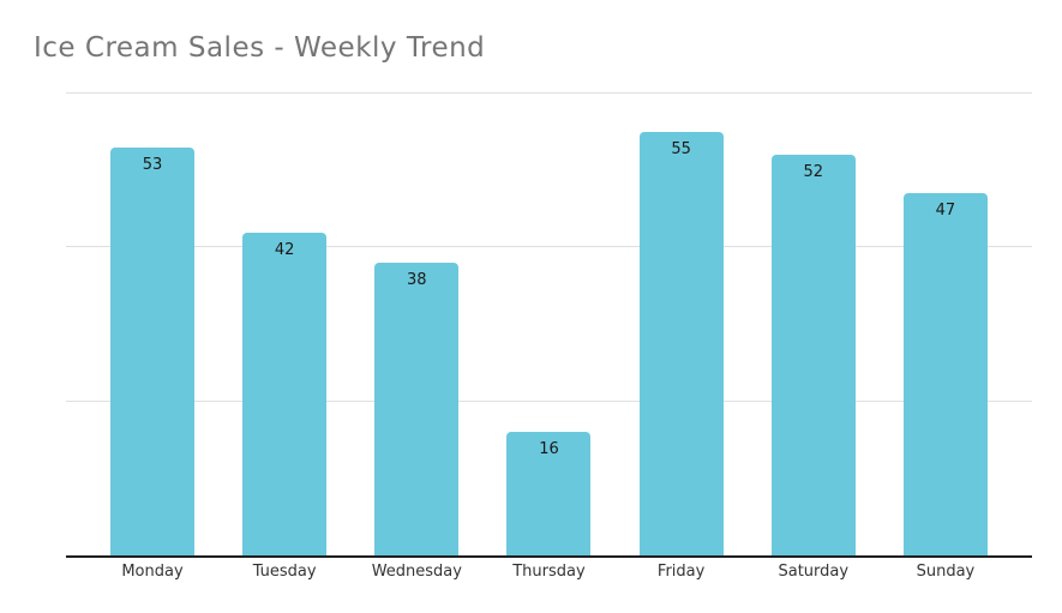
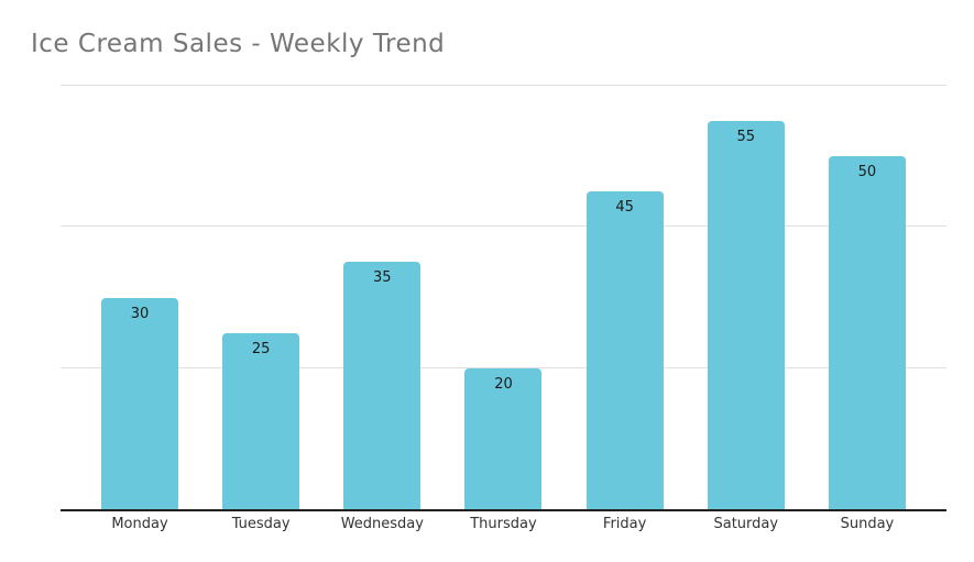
Monday: 53 -> 30
Tuesday: 42 -> 25
Wednesday: 38 -> 35
Thursday: 16 -> 20
Friday: 55 -> 45
Saturday: 52 -> 55
Sunday: 47 -> 50
